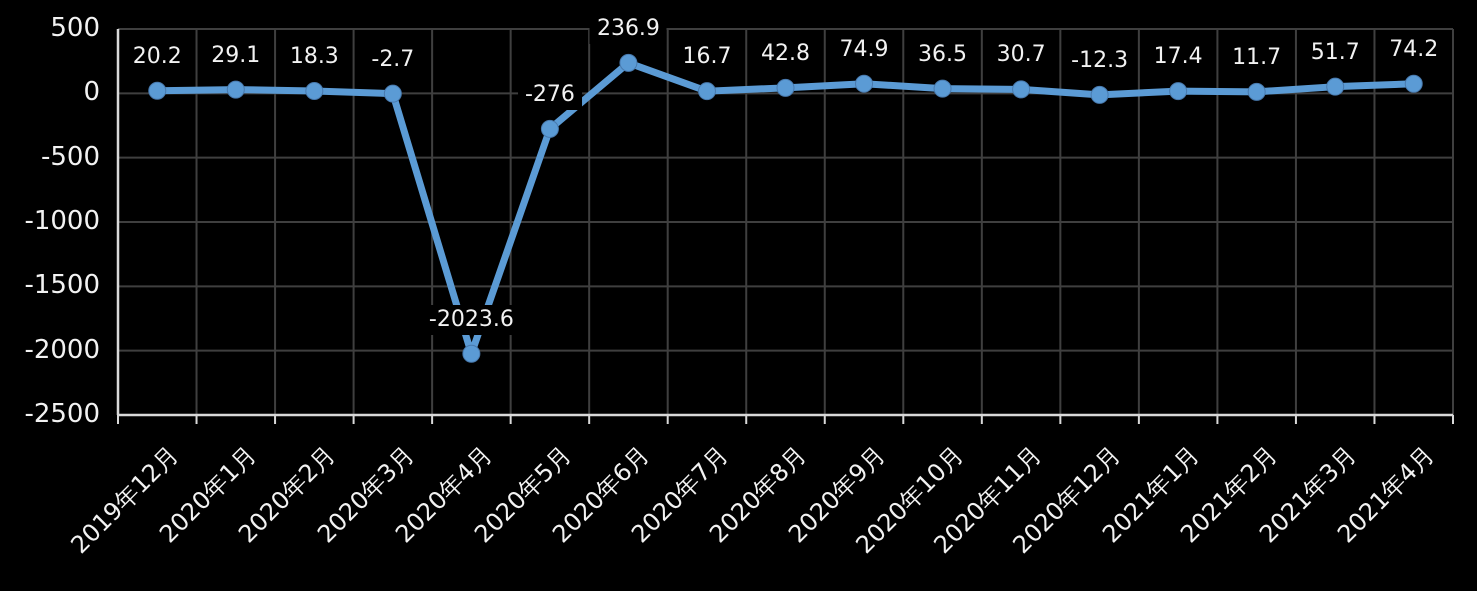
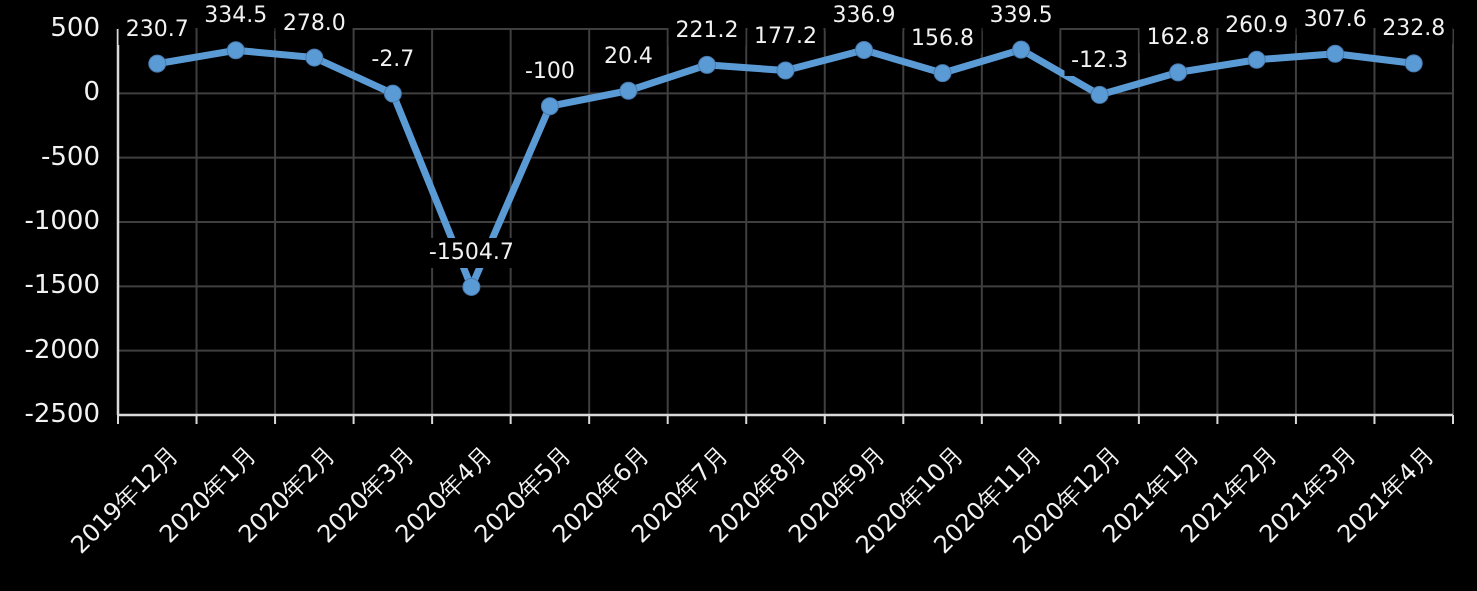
2019年12月: 20.2 -> 230.7
2020年1月: 29.1 -> 334.5
2020年2月: 18.3 -> 278.0
2020年4月: -2023.6 -> -1504.7
2020年5月: -276 -> -100
2020年6月: 236.9 -> 20.4
2020年7月: 16.7 -> 221.2
2020年8月: 42.8 -> 177.2
2020年9月: 74.9 -> 336.9
2020年10月: 36.5 -> 156.8
2020年11月: 30.7 -> 339.5
2021年1月: 17.4 -> 162.8
2021年2月: 11.7 -> 260.9
2021年3月: 51.7 -> 307.6
2021年4月: 74.2 -> 232.8
